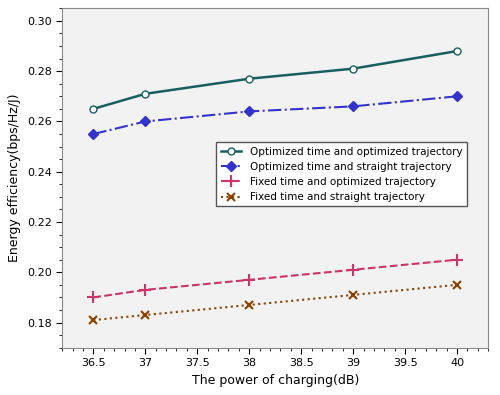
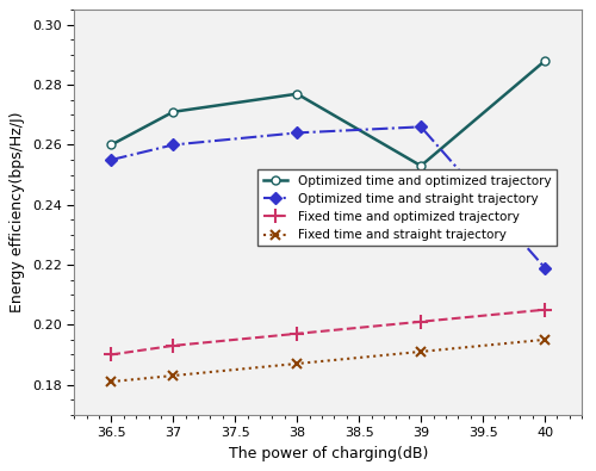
Optimized time and optimized trajectory/36.5: 0.265 -> 0.260
Optimized time and optimized trajectory/39: 0.281 -> 0.253
Optimized time and straight trajectory/40: 0.270 -> 0.219
